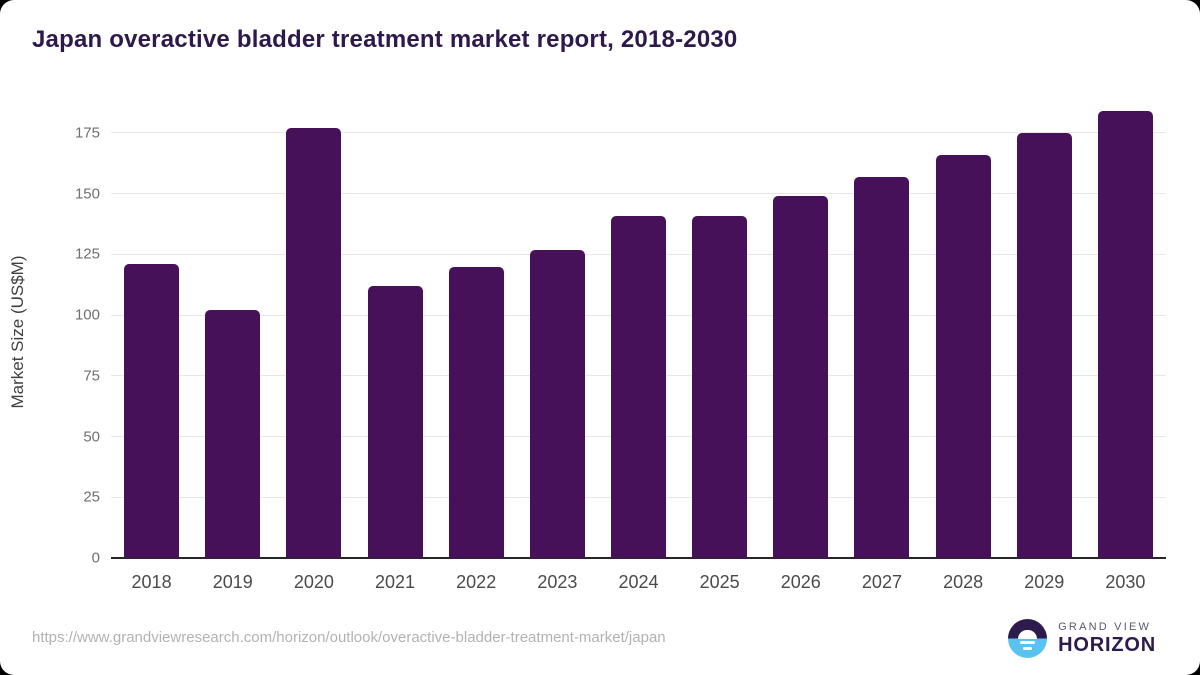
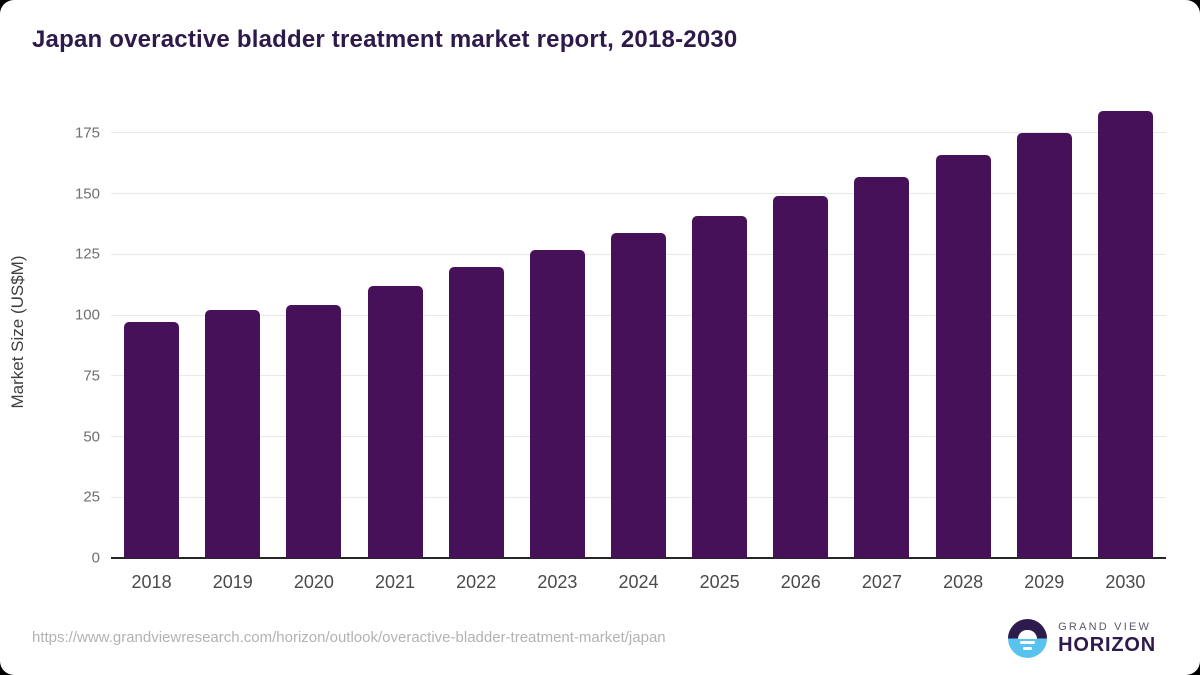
2018: 121 -> 97
2020: 177 -> 104
2024: 141 -> 134
